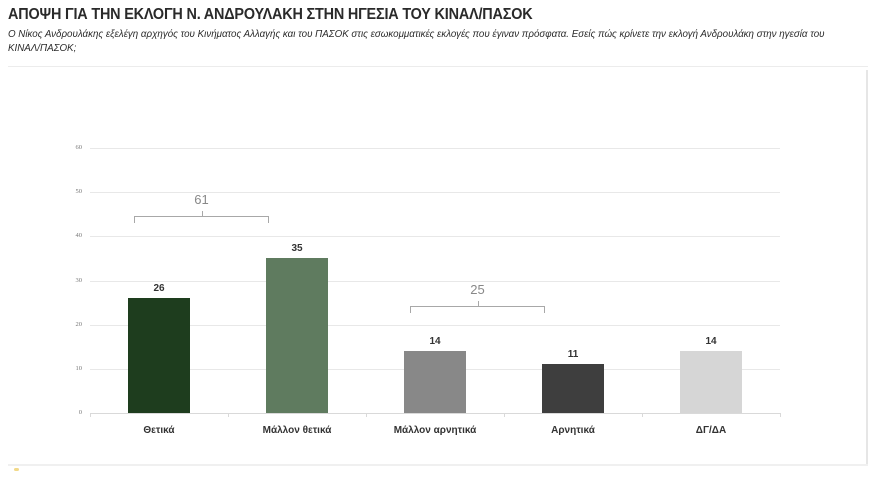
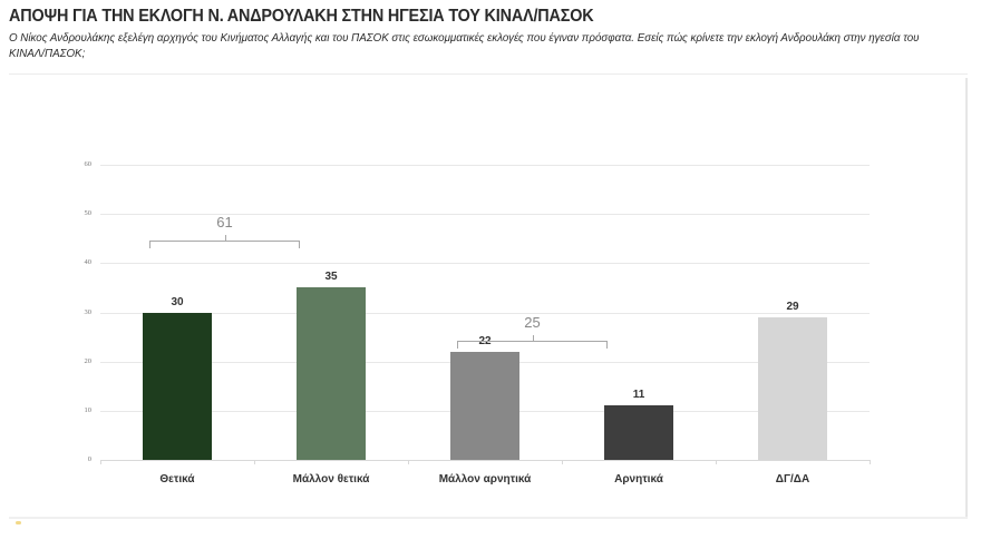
Θετικά: 26 -> 30
Μάλλον αρνητικά: 14 -> 22
ΔΓ/ΔΑ: 14 -> 29
